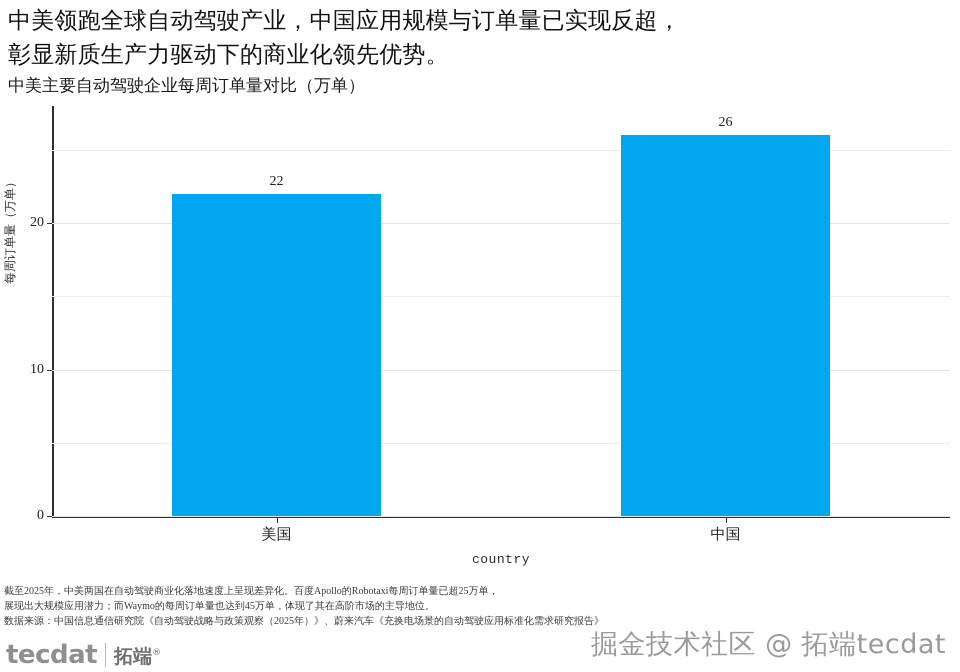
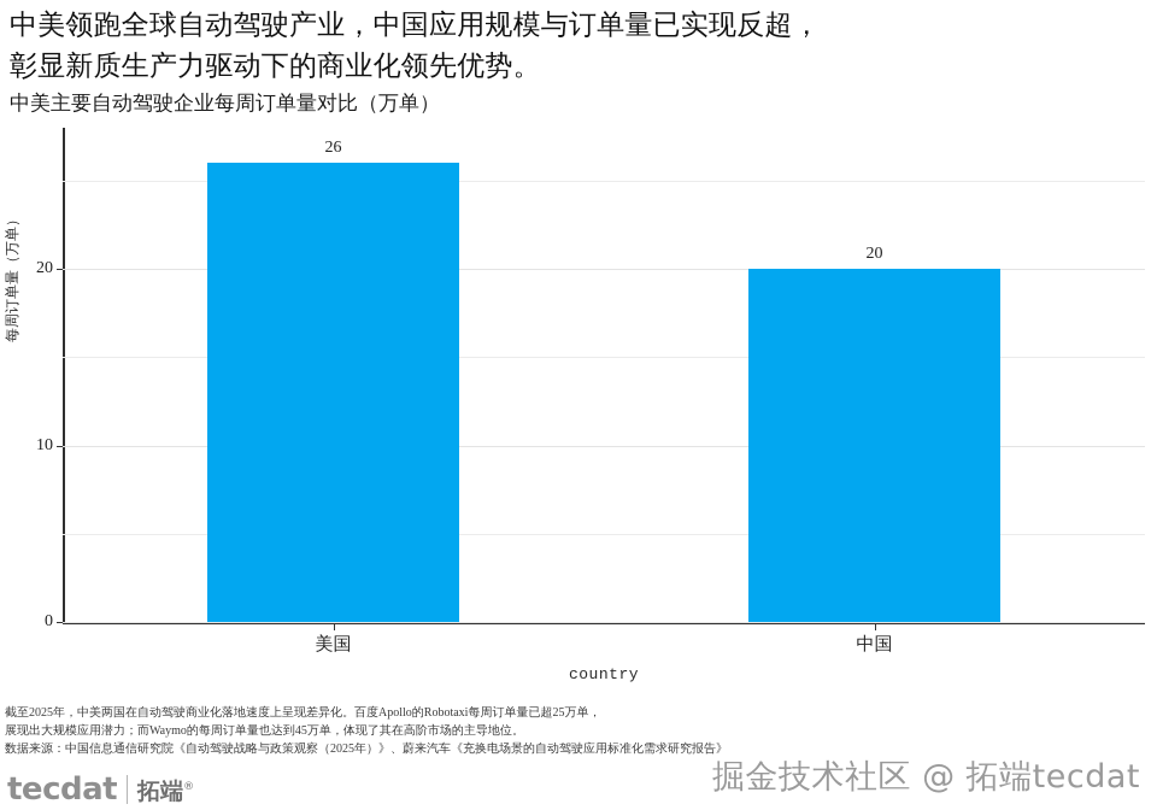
美国: 22 -> 26
中国: 26 -> 20
